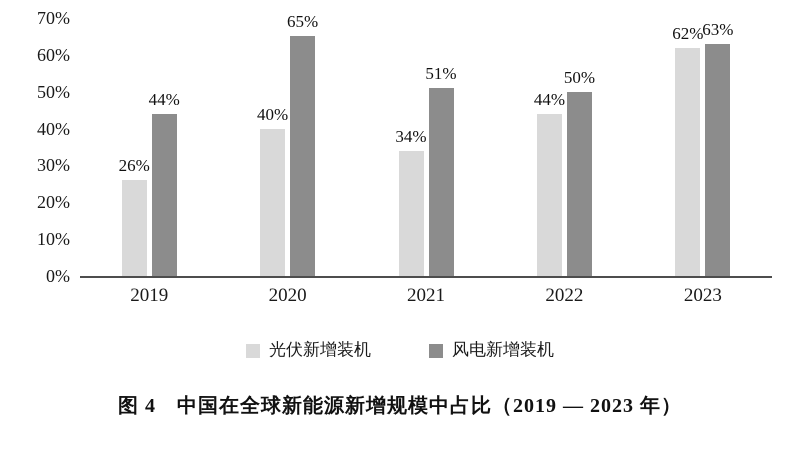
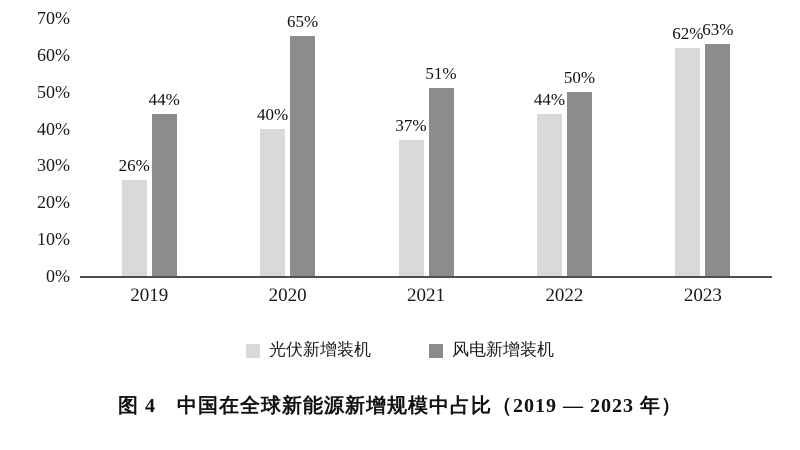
光伏新增装机/2021: 34% -> 37%
